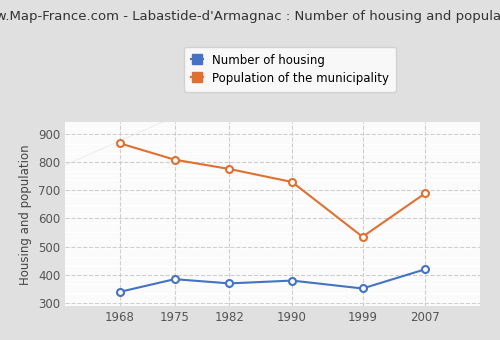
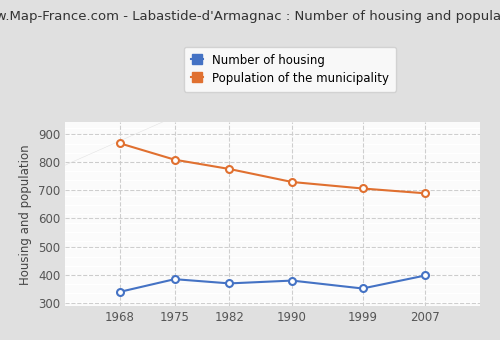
Population of the municipality/1999: 535 -> 706
Number of housing/2007: 420 -> 398
